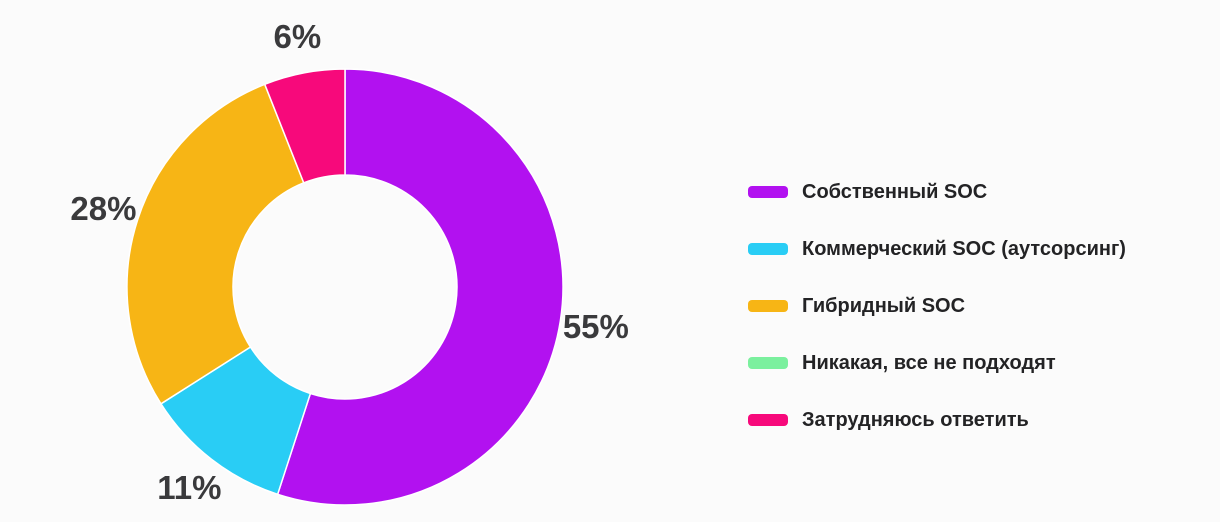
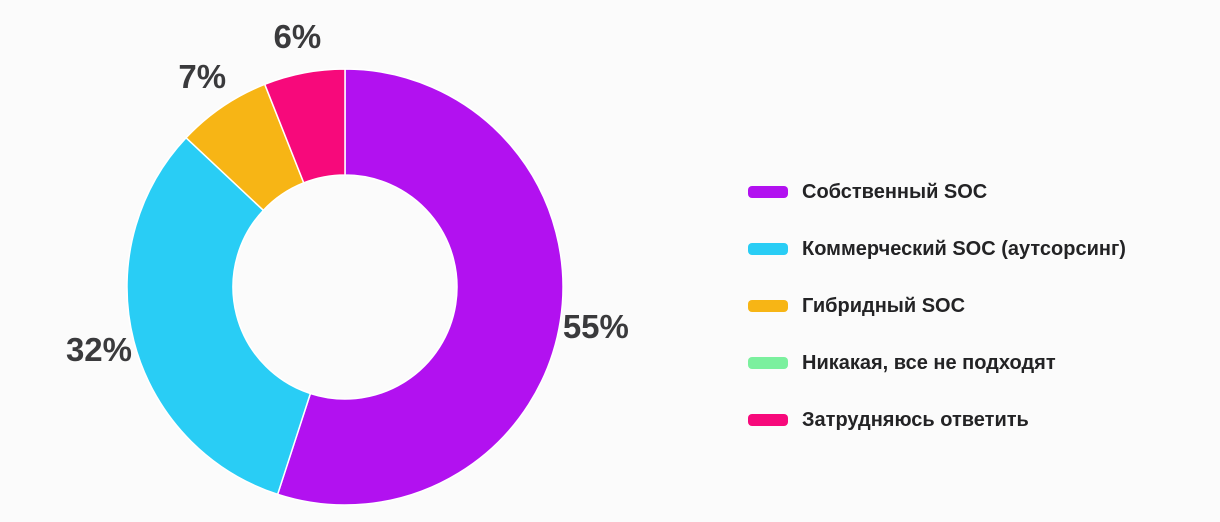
Коммерческий SOC (аутсорсинг): 11% -> 32%
Гибридный SOC: 28% -> 7%
